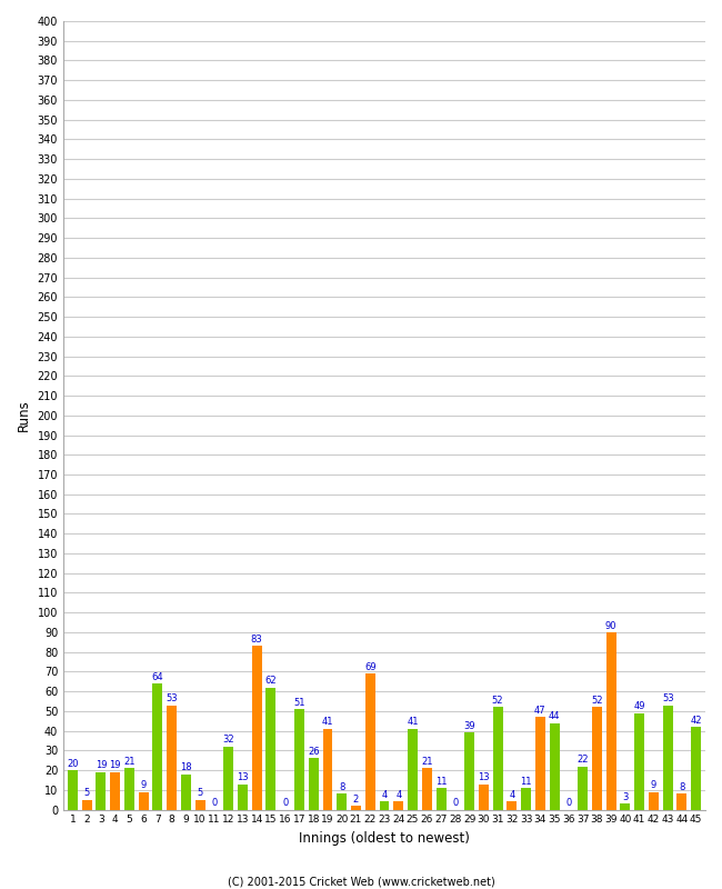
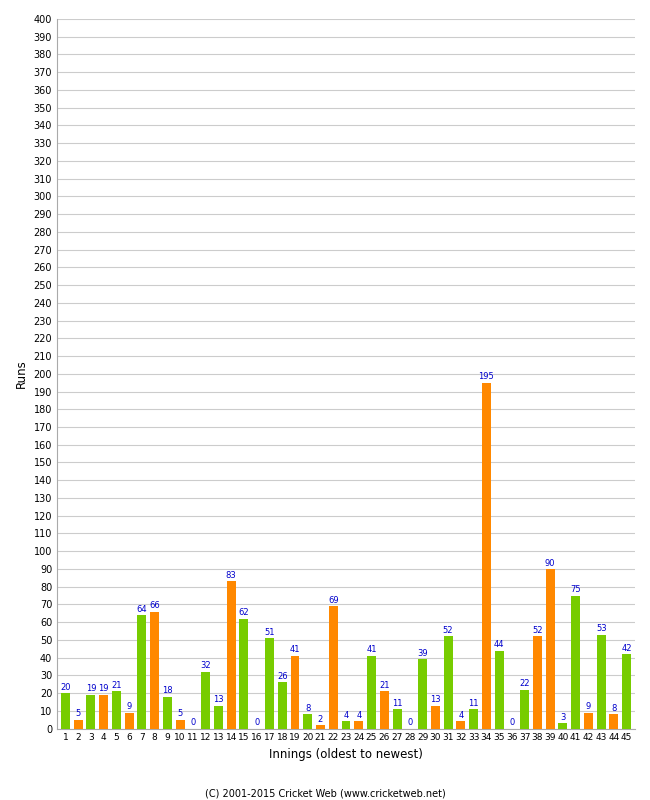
8: 53 -> 66
34: 47 -> 195
41: 49 -> 75
